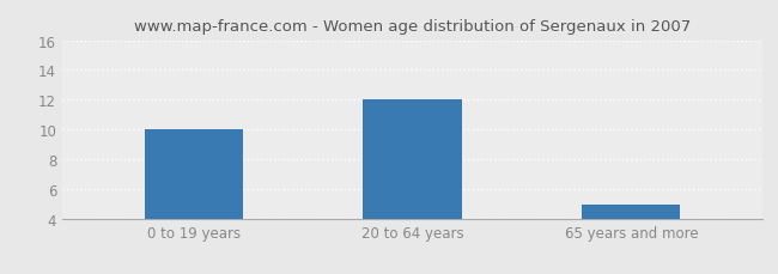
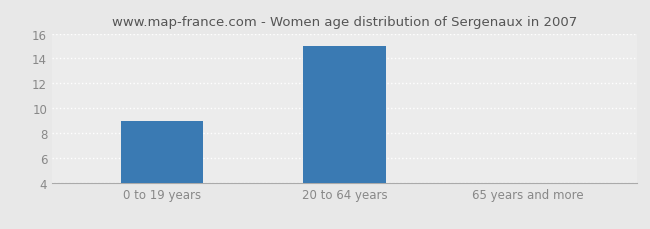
0 to 19 years: 10 -> 9
20 to 64 years: 12 -> 15
65 years and more: 5 -> 4
